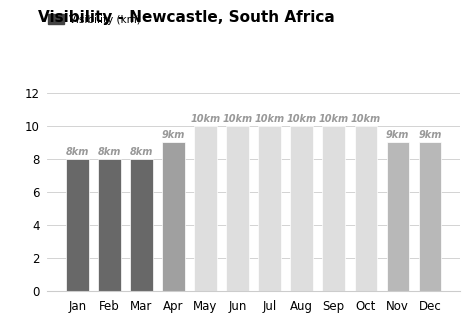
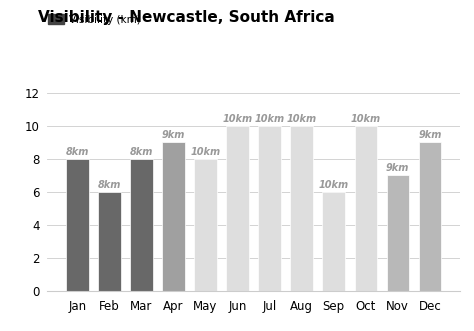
Feb: 8 -> 6
May: 10 -> 8
Sep: 10 -> 6
Nov: 9 -> 7
